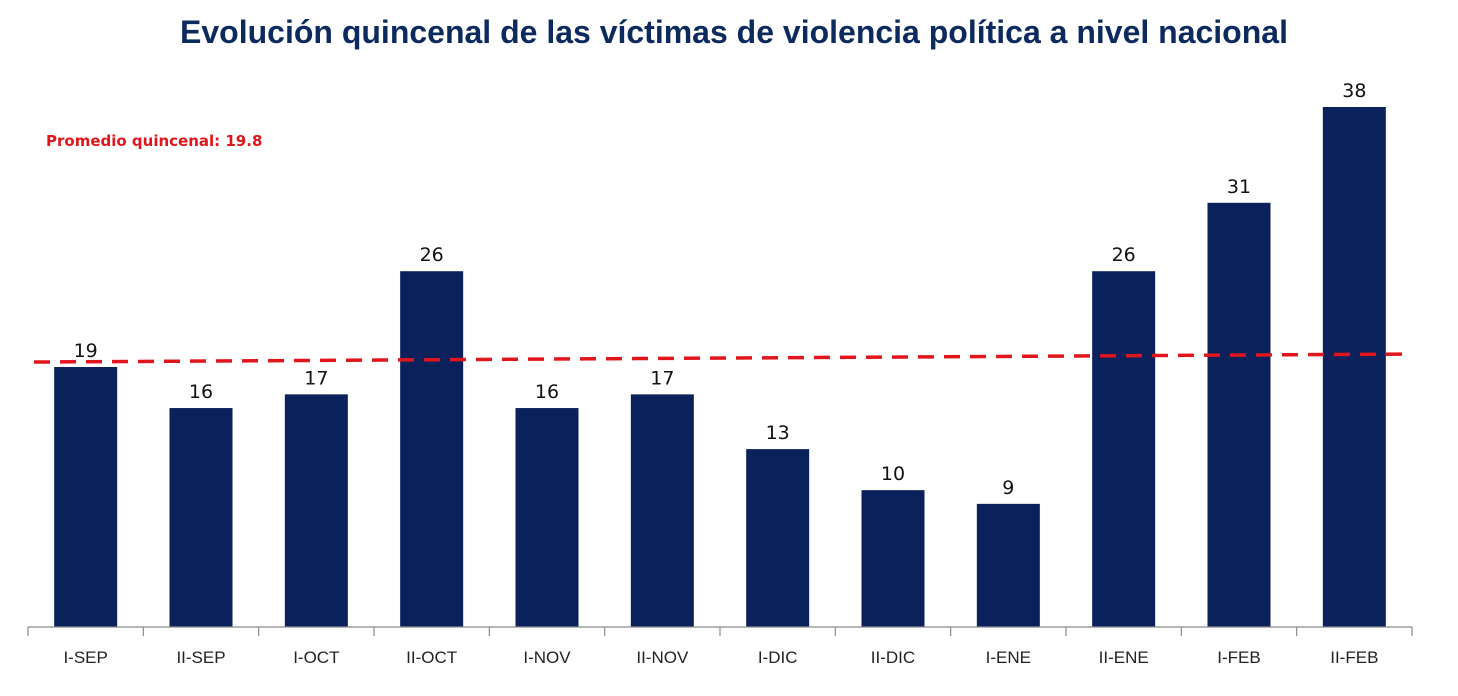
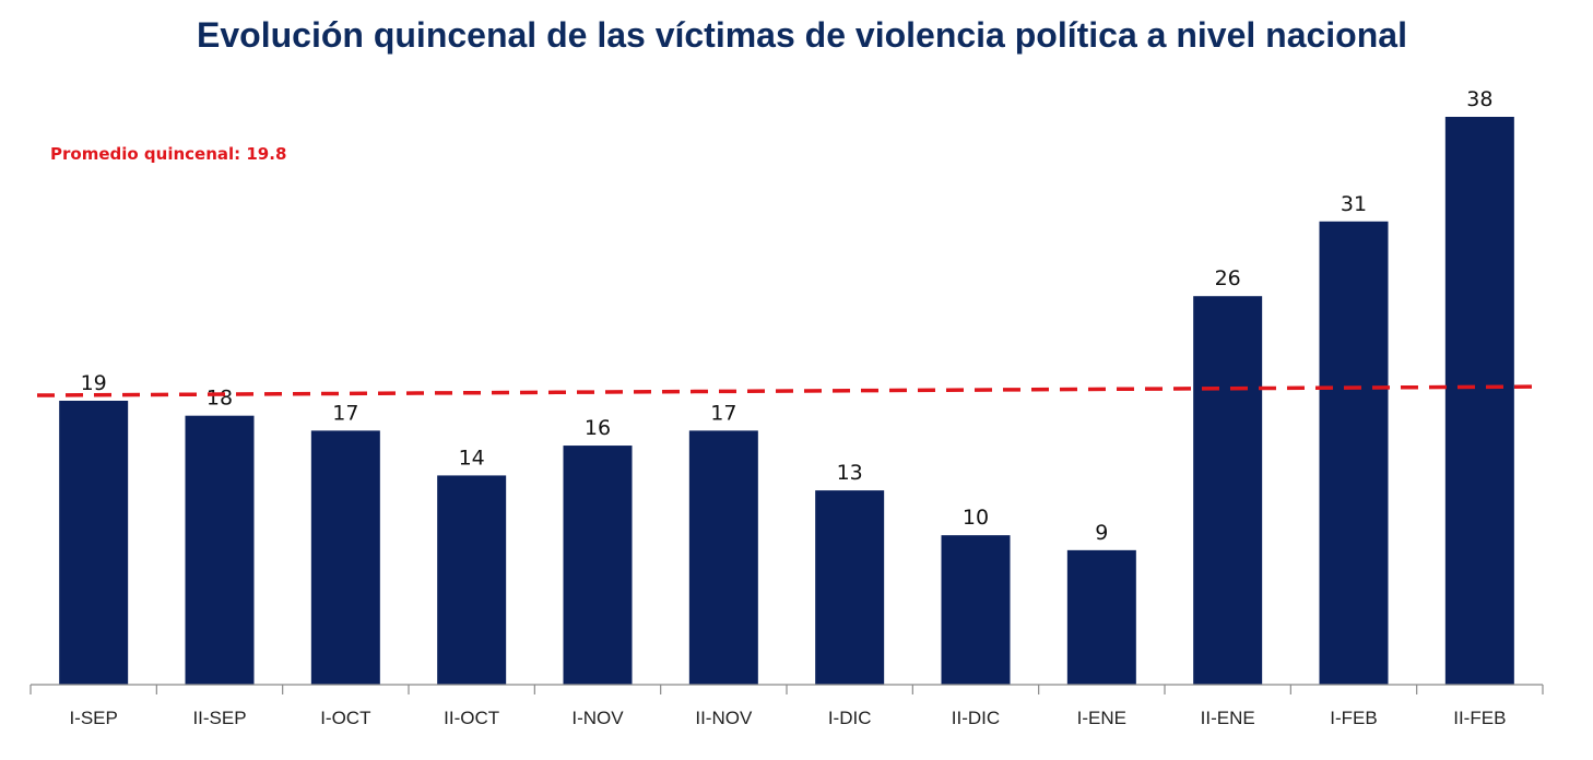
II-SEP: 16 -> 18
II-OCT: 26 -> 14
